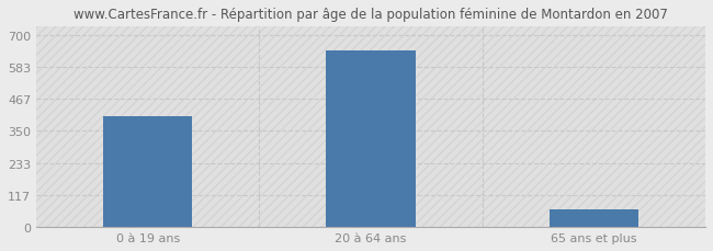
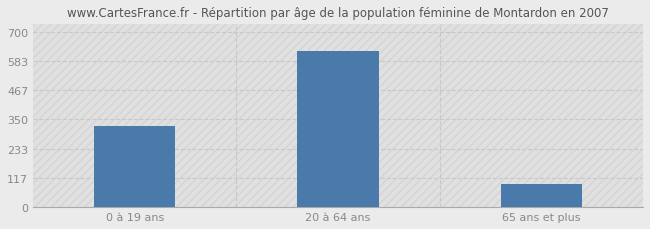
0 à 19 ans: 405 -> 325
20 à 64 ans: 645 -> 622
65 ans et plus: 65 -> 92
